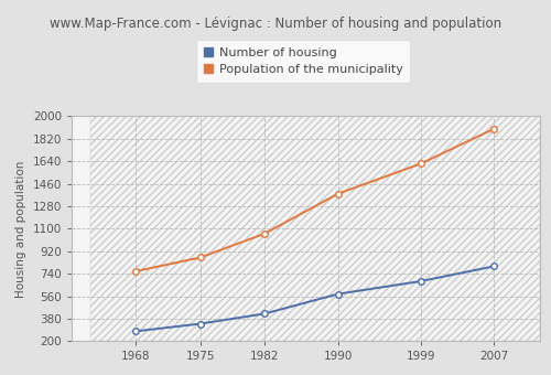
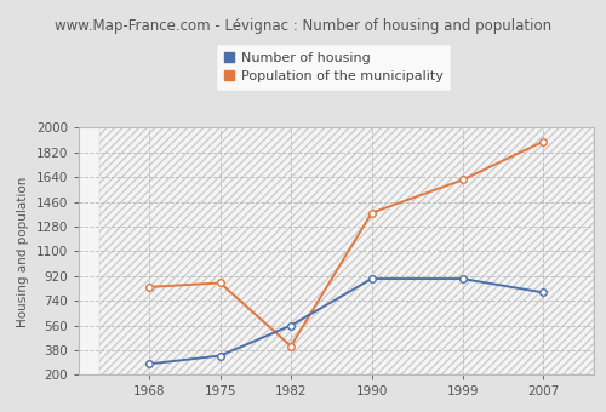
Population of the municipality/1968: 760 -> 840
Number of housing/1982: 420 -> 560
Population of the municipality/1982: 1060 -> 410
Number of housing/1990: 580 -> 900
Number of housing/1999: 680 -> 900
